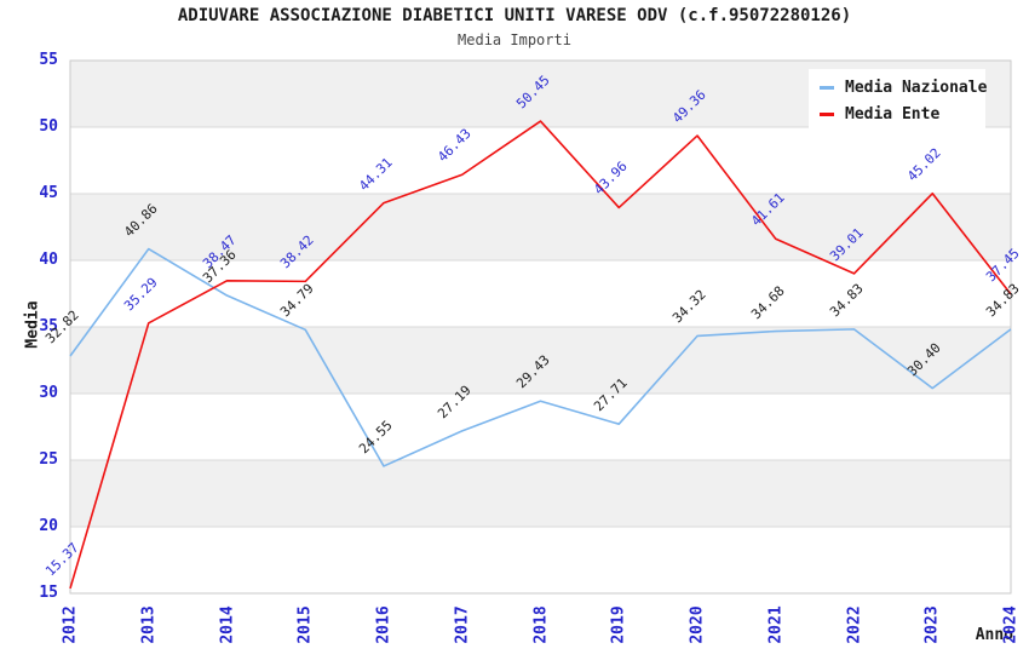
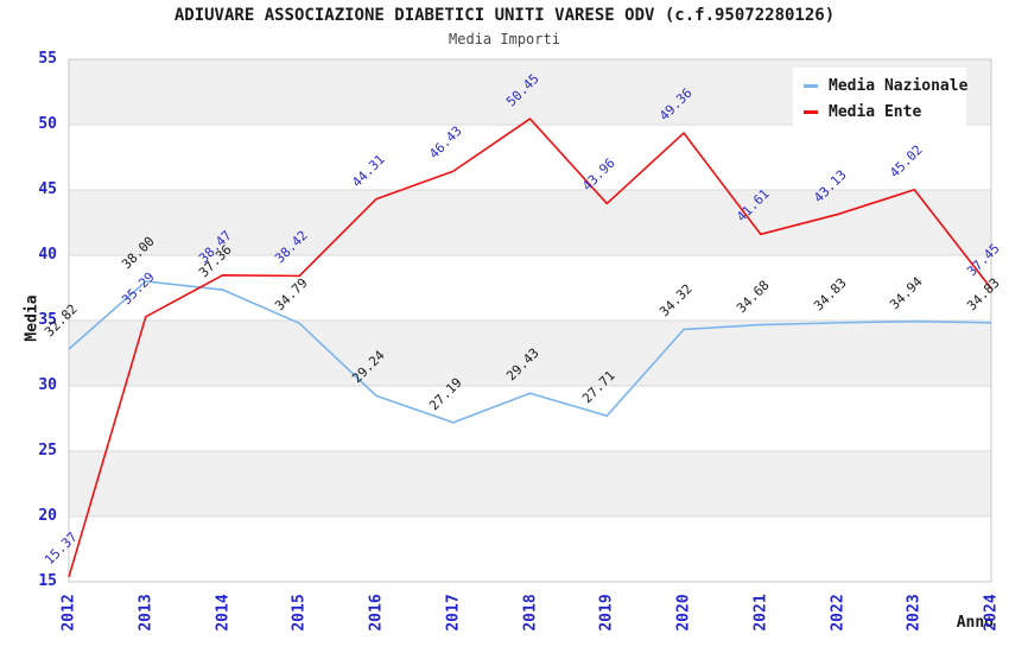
Media Nazionale/2013: 40.86 -> 38.00
Media Nazionale/2016: 24.55 -> 29.24
Media Ente/2022: 39.01 -> 43.13
Media Nazionale/2023: 30.40 -> 34.94
